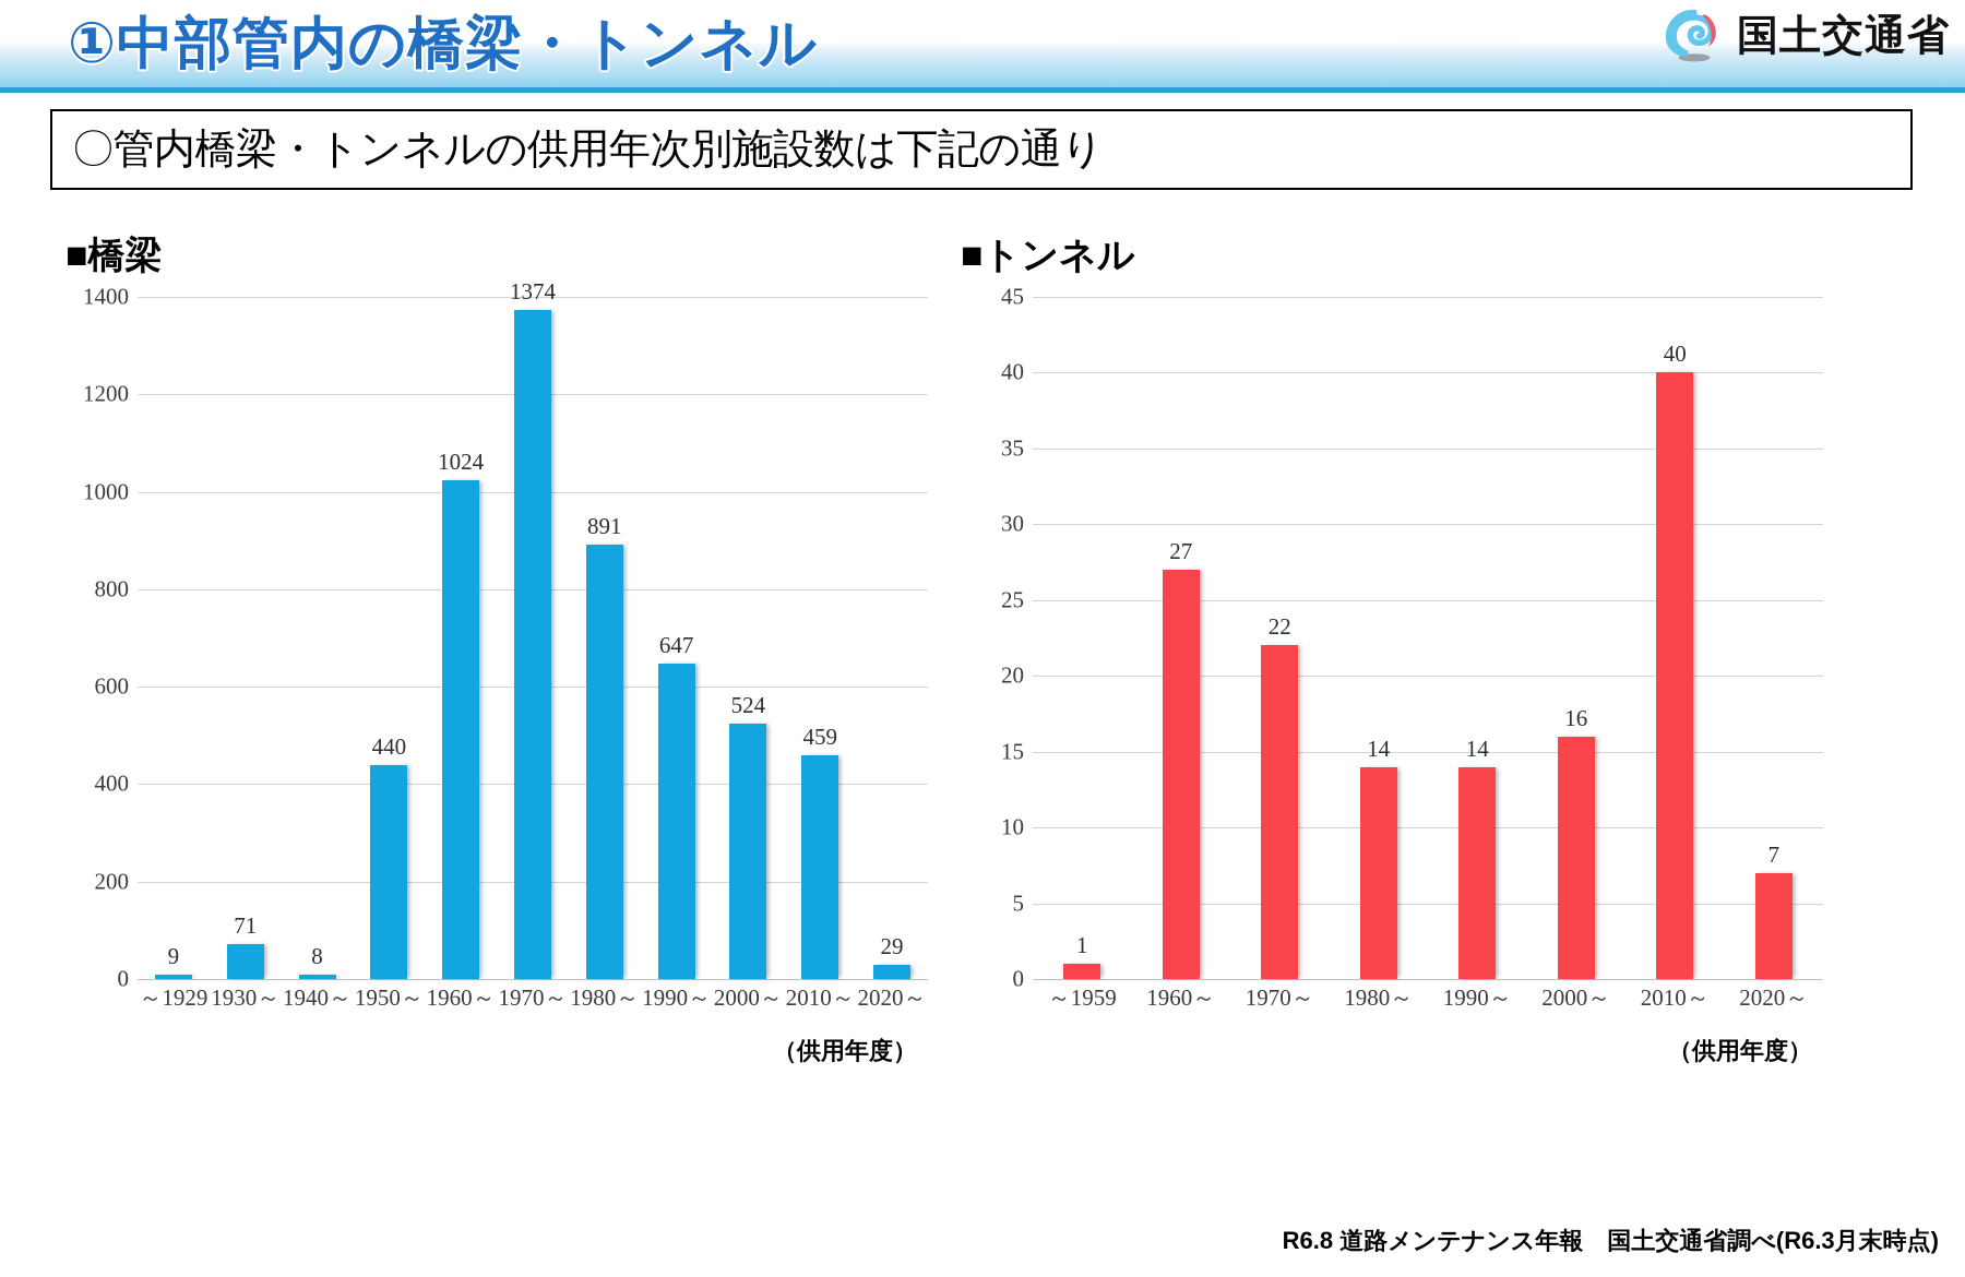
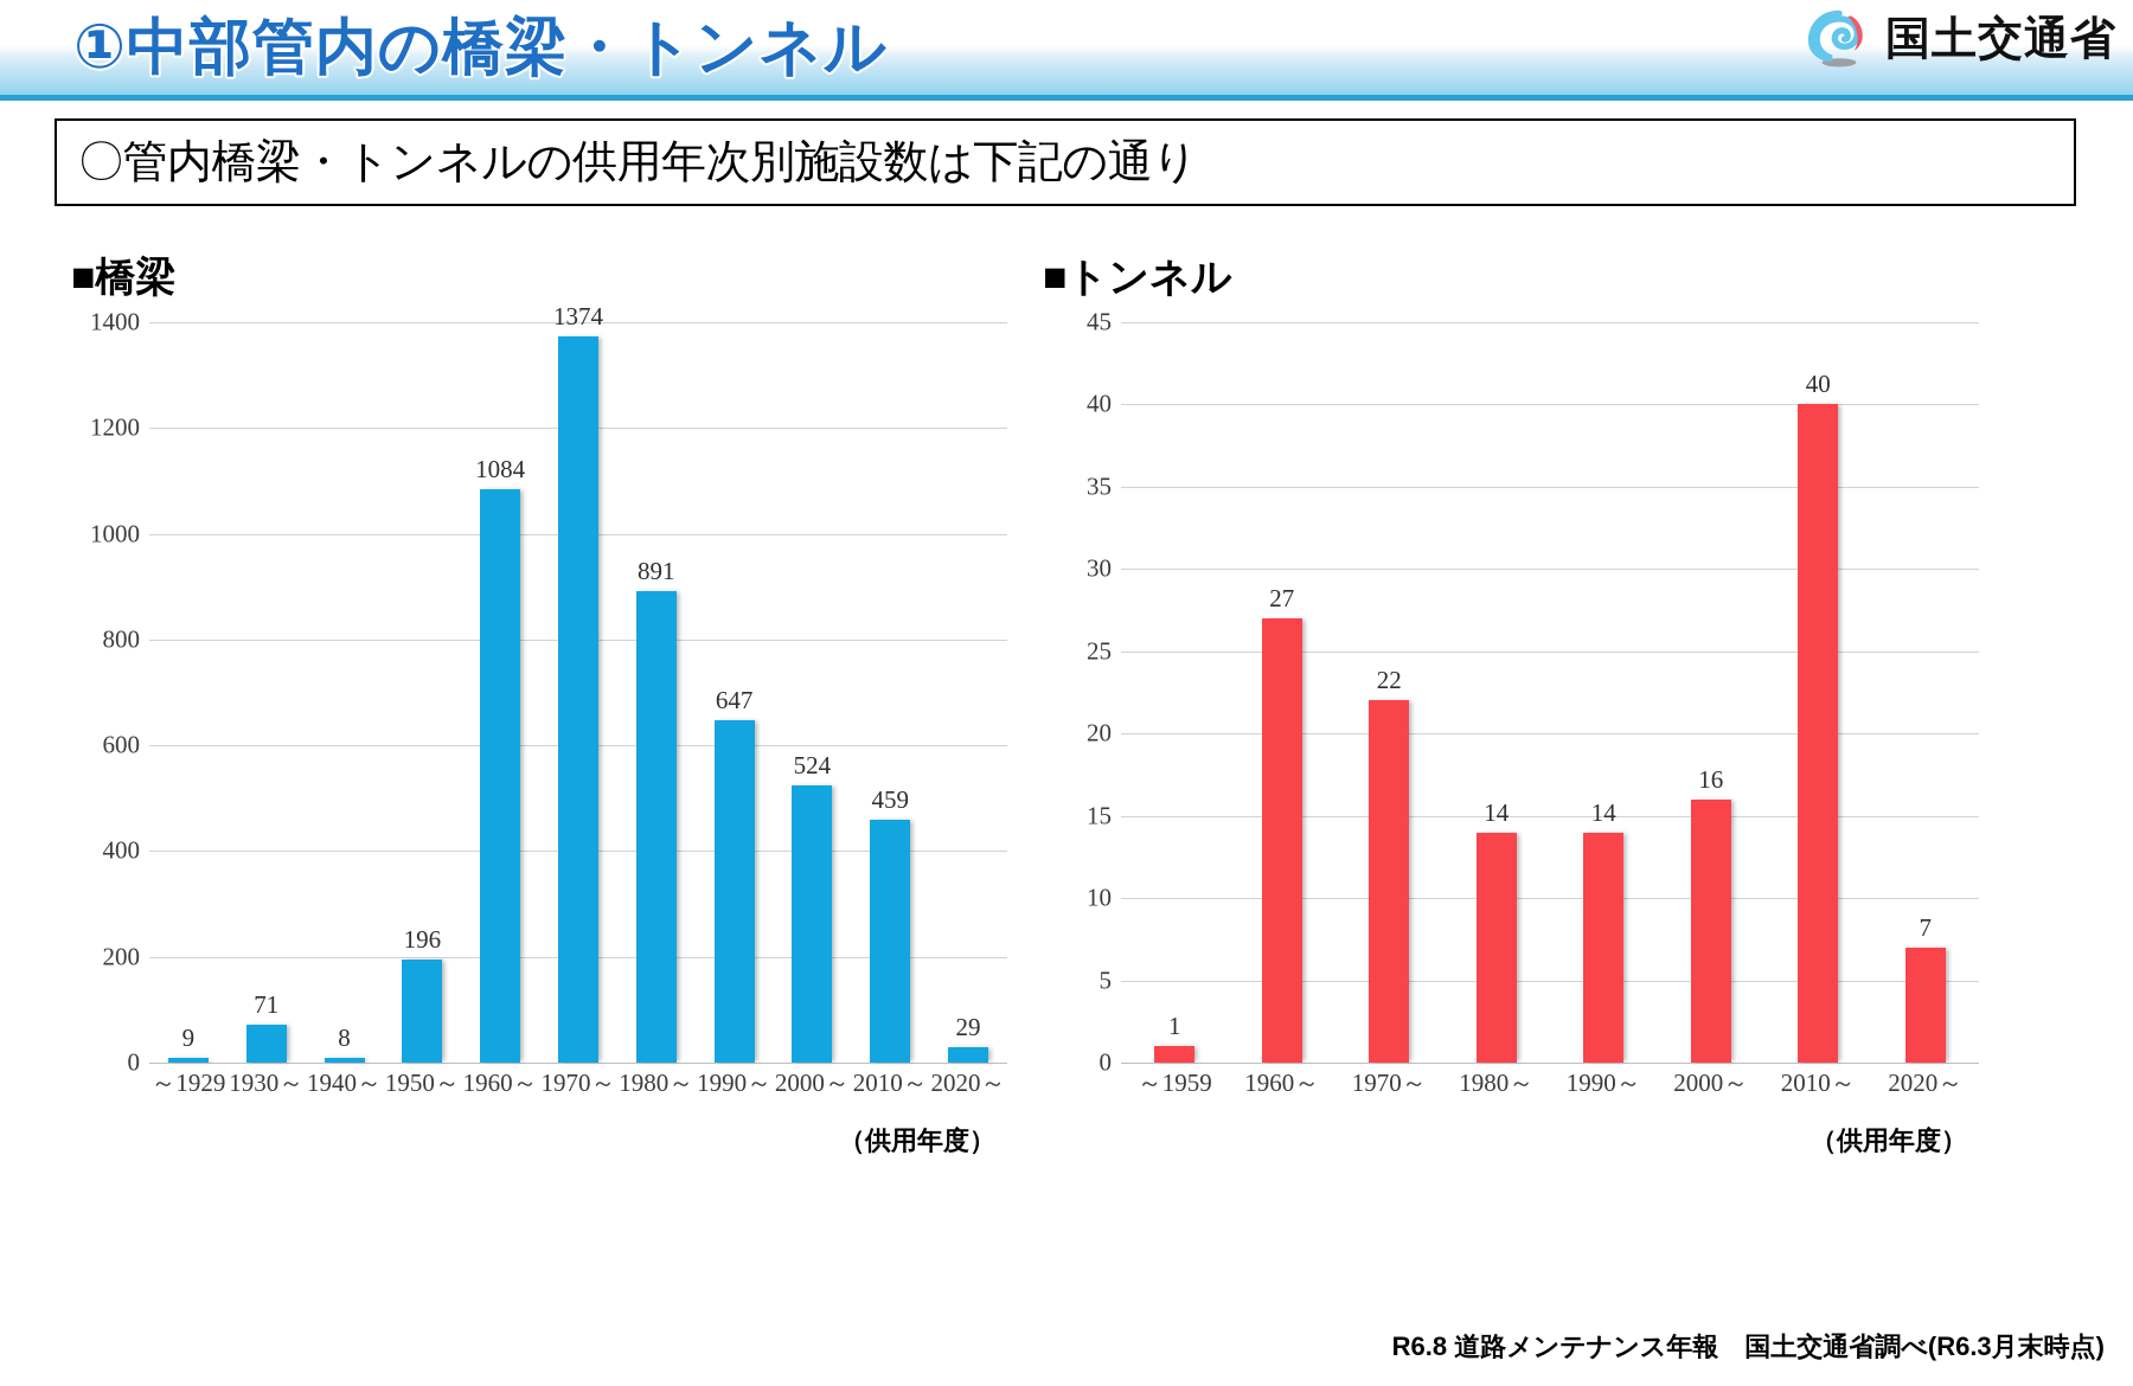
■橋梁/1950～: 440 -> 196
■橋梁/1960～: 1024 -> 1084
